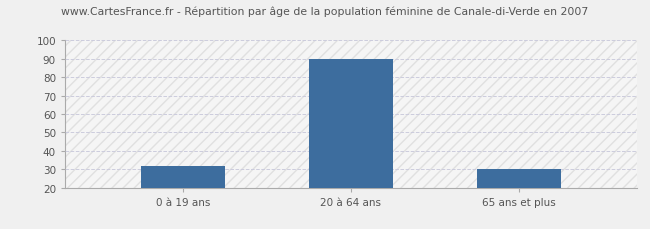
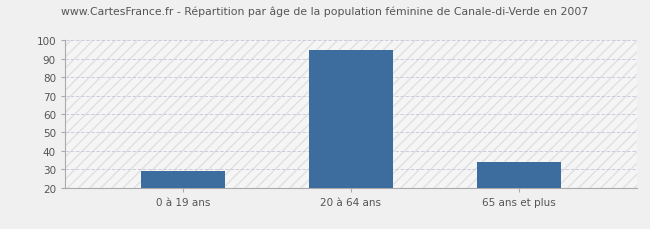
0 à 19 ans: 32 -> 29
20 à 64 ans: 90 -> 95
65 ans et plus: 30 -> 34
